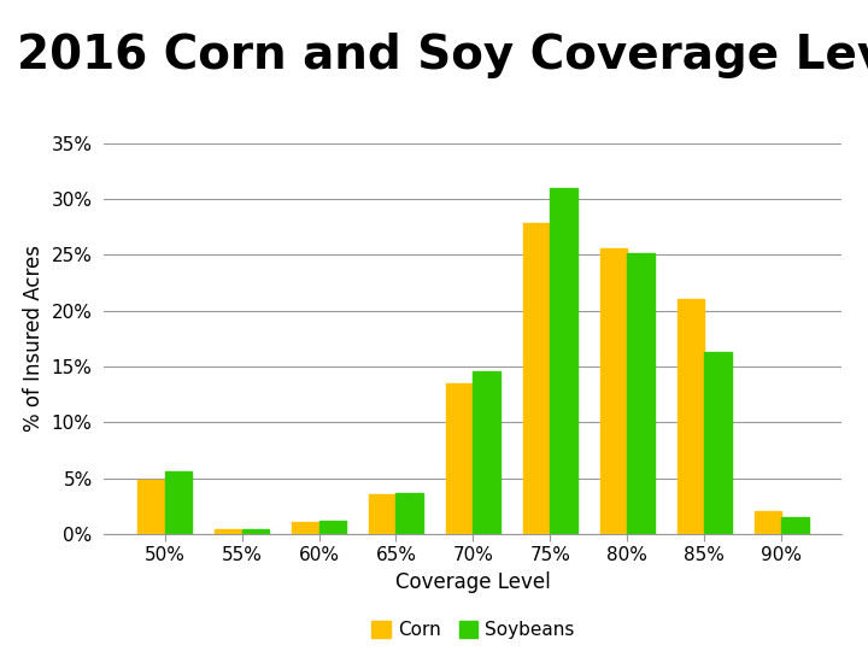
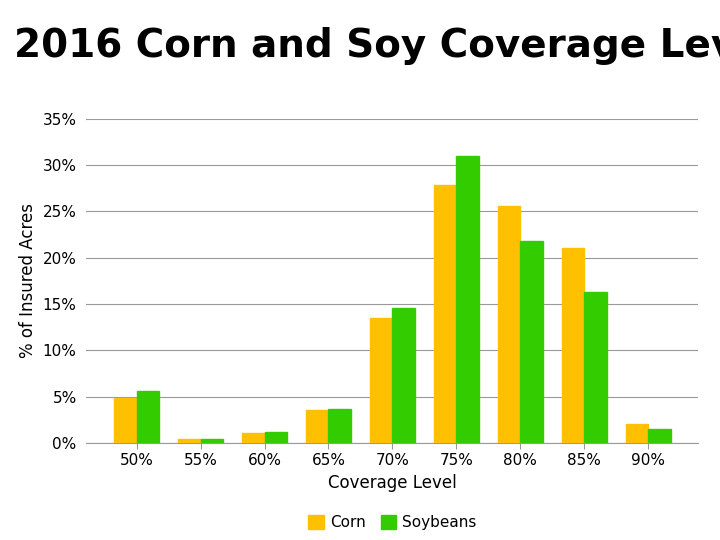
Soybeans/80%: 25.2% -> 21.8%
